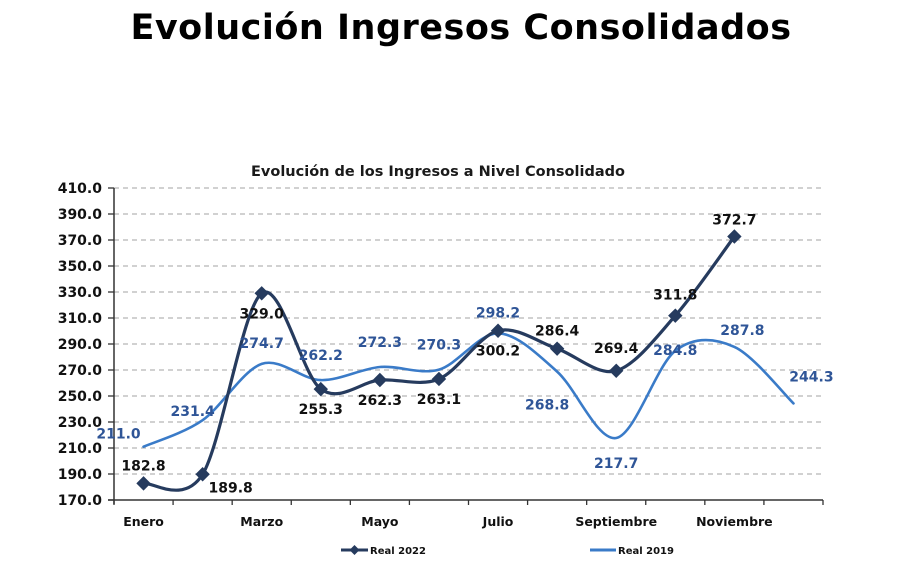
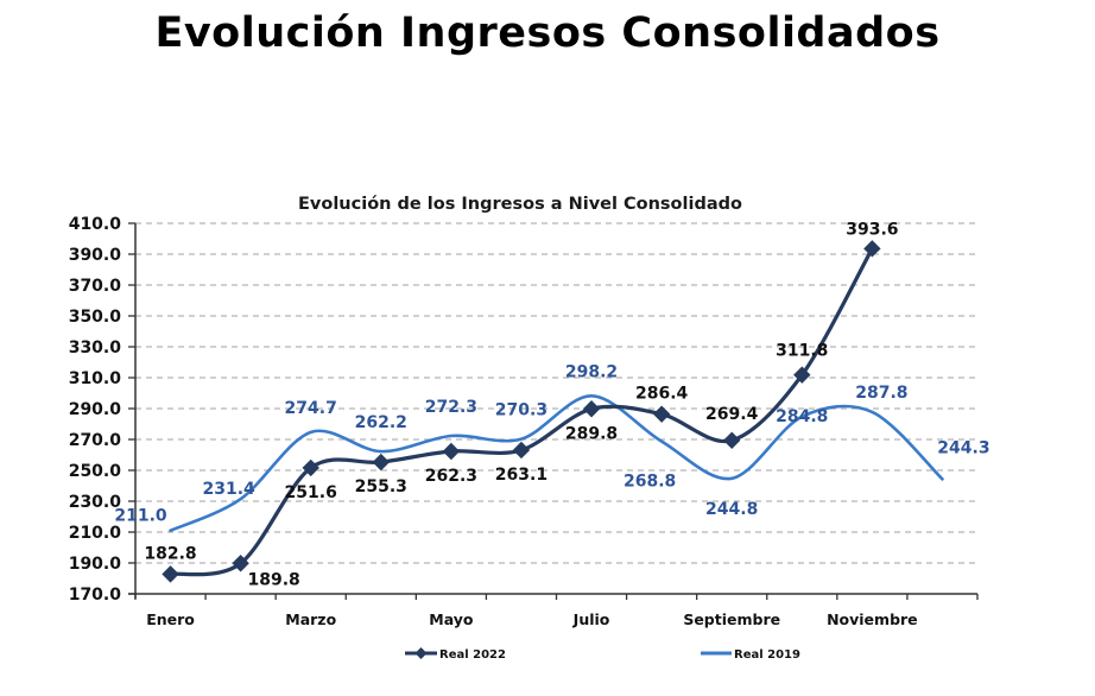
Real 2022/Marzo: 329.0 -> 251.6
Real 2022/Julio: 300.2 -> 289.8
Real 2019/Septiembre: 217.7 -> 244.8
Real 2022/Noviembre: 372.7 -> 393.6
